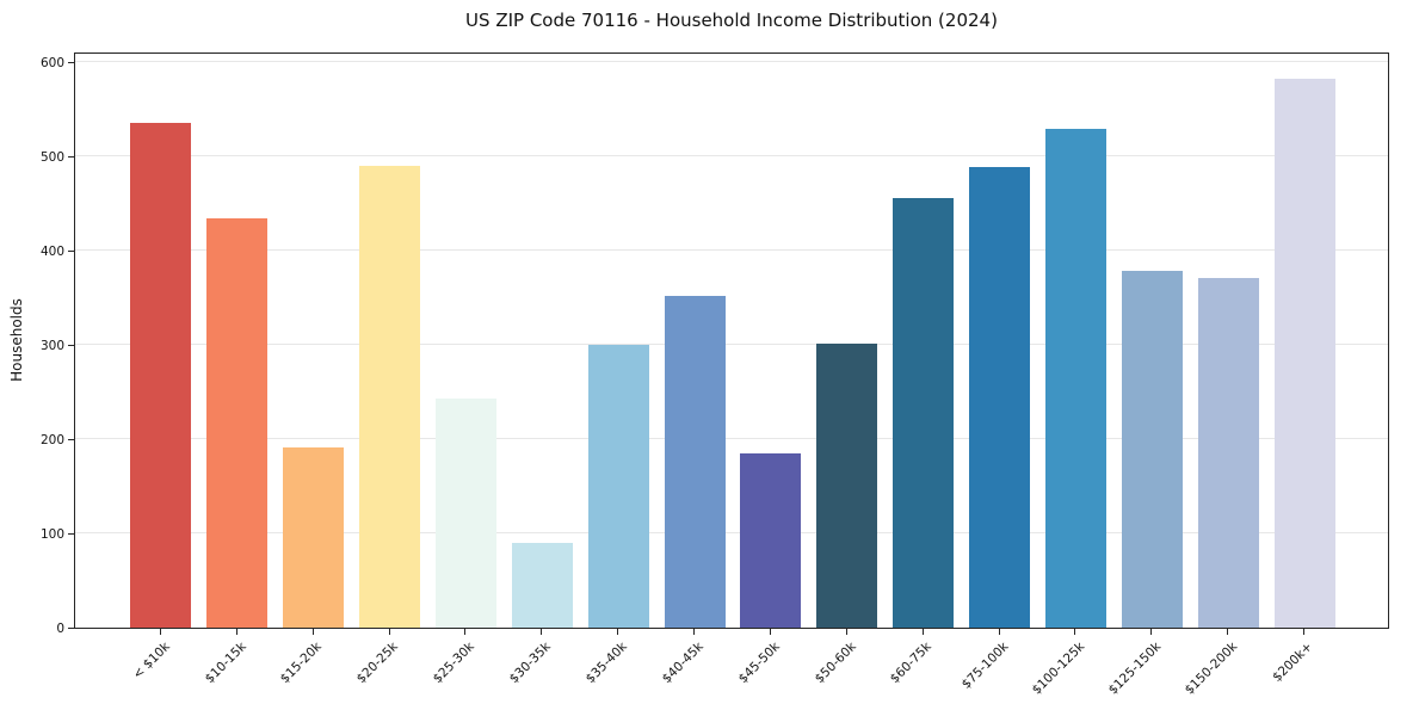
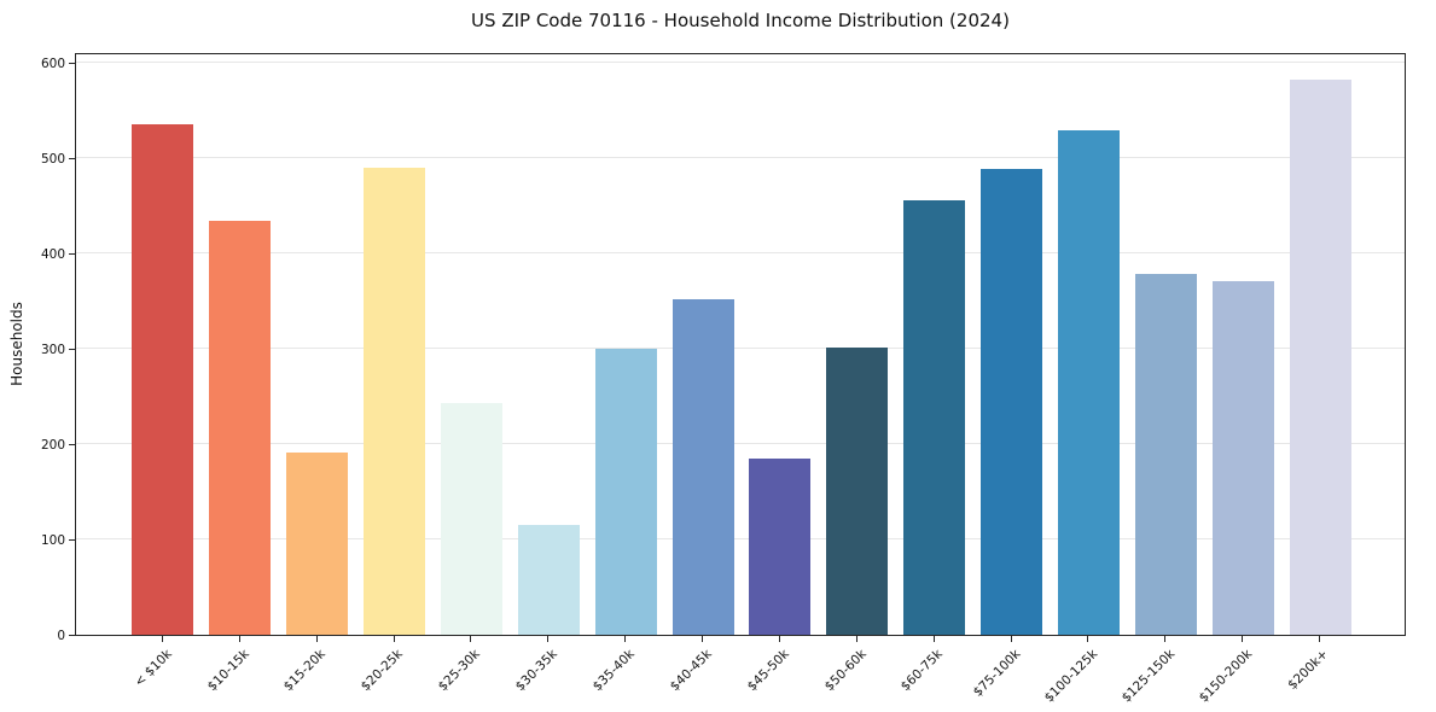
$30-35k: 90 -> 120
